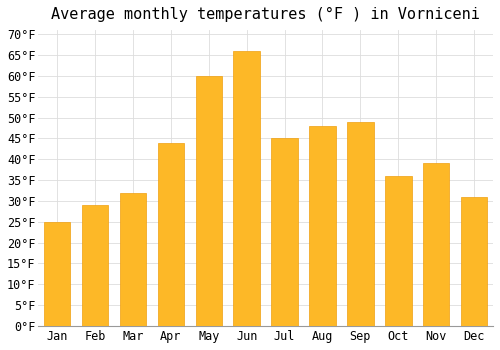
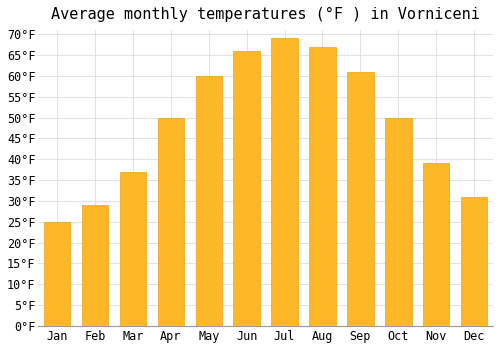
Mar: 32°F -> 37°F
Apr: 44°F -> 50°F
Jul: 45°F -> 69°F
Aug: 48°F -> 67°F
Sep: 49°F -> 61°F
Oct: 36°F -> 50°F
